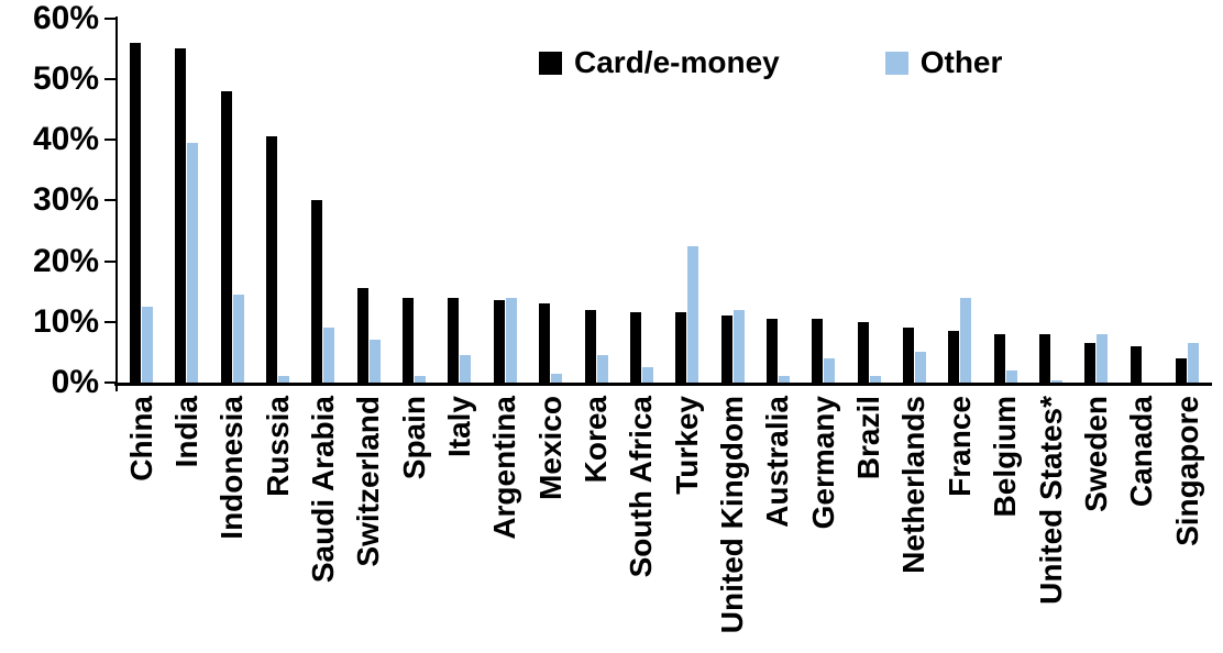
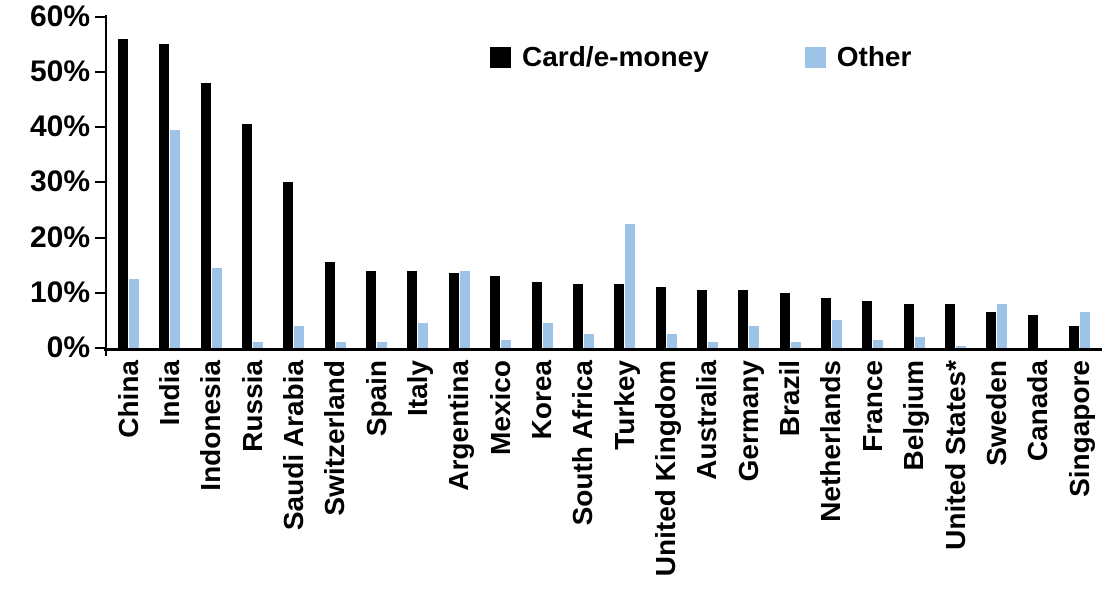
Other/Saudi Arabia: 9% -> 4%
Other/Switzerland: 7% -> 1%
Other/United Kingdom: 12% -> 2%
Other/France: 14% -> 2%
